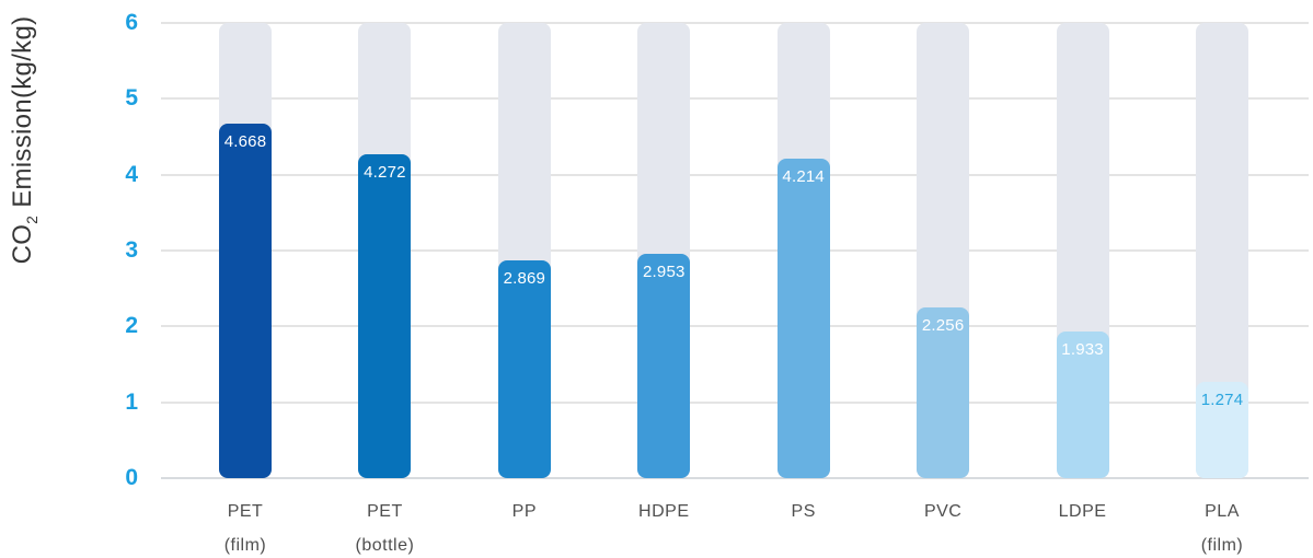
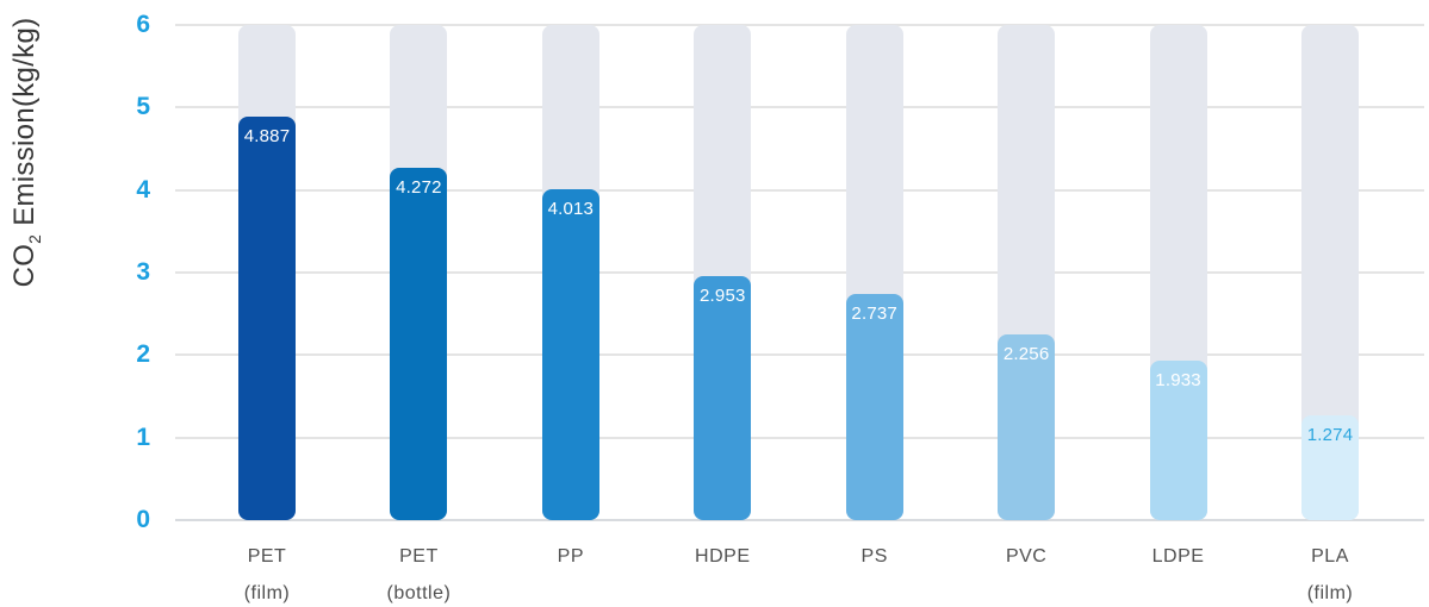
PET (film): 4.668 -> 4.887
PP: 2.869 -> 4.013
PS: 4.214 -> 2.737
